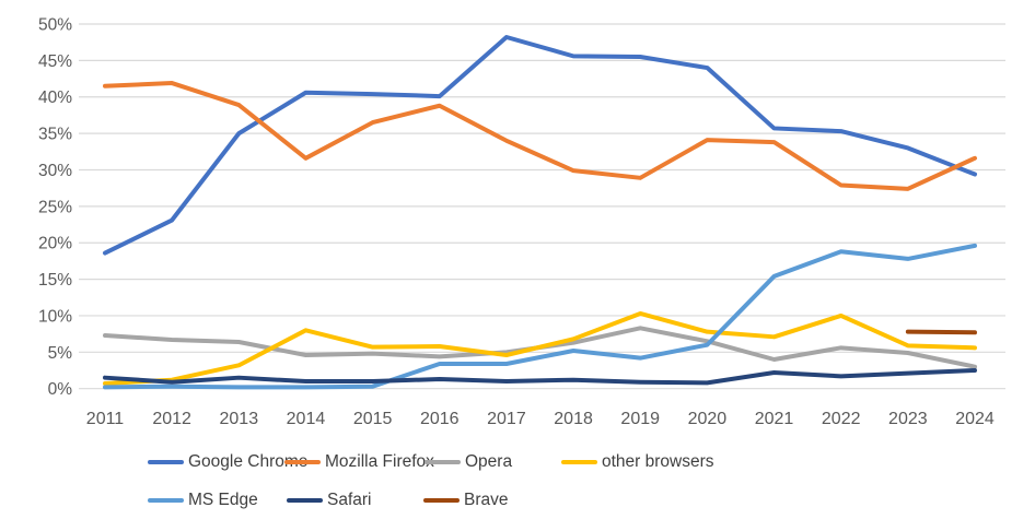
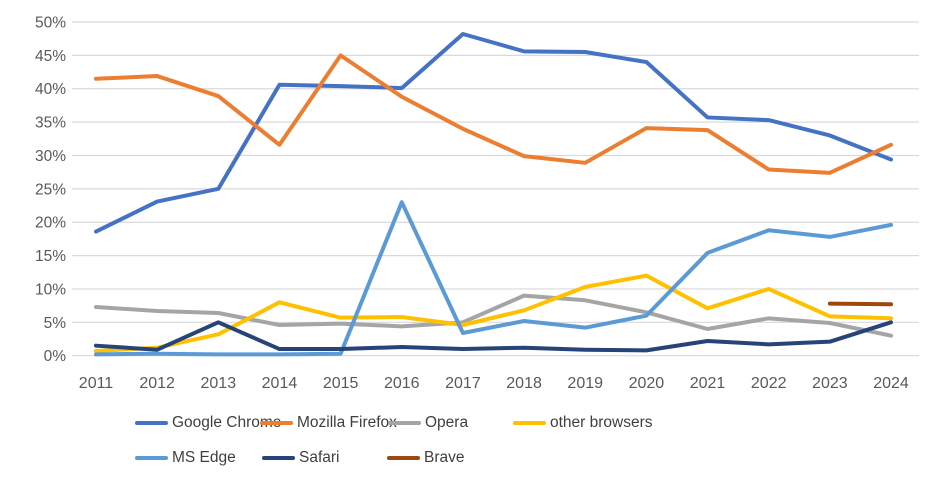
Google Chrome/2013: 35% -> 25%
Safari/2013: 2% -> 5%
Mozilla Firefox/2015: 36% -> 45%
MS Edge/2016: 3% -> 23%
Opera/2018: 6% -> 9%
other browsers/2020: 8% -> 12%
Safari/2024: 2% -> 5%
